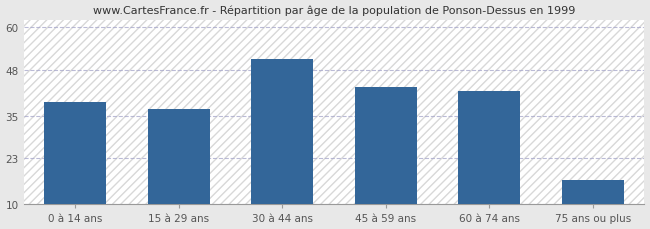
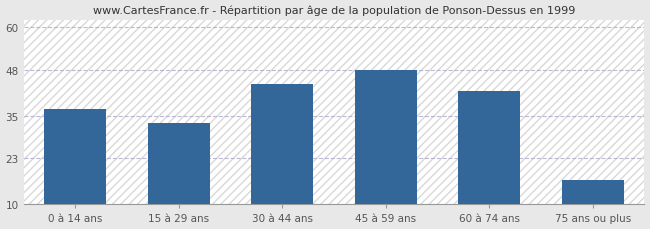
0 à 14 ans: 39 -> 37
15 à 29 ans: 37 -> 33
30 à 44 ans: 51 -> 44
45 à 59 ans: 43 -> 48
